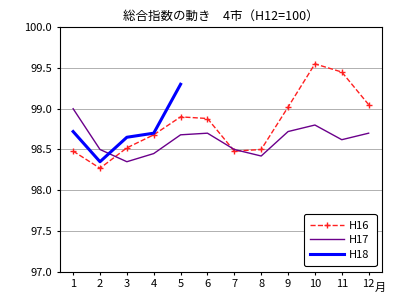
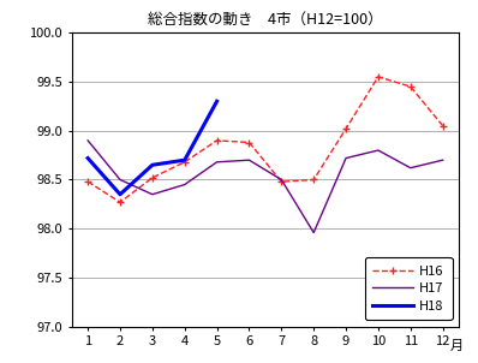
H17/1: 99.00 -> 98.90
H17/8: 98.42 -> 97.96
